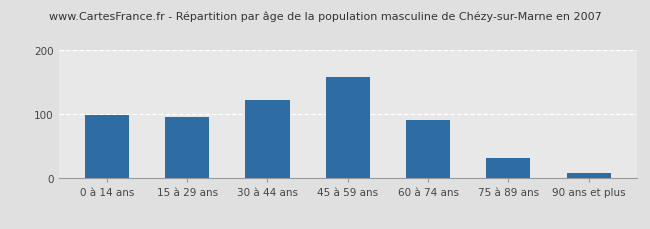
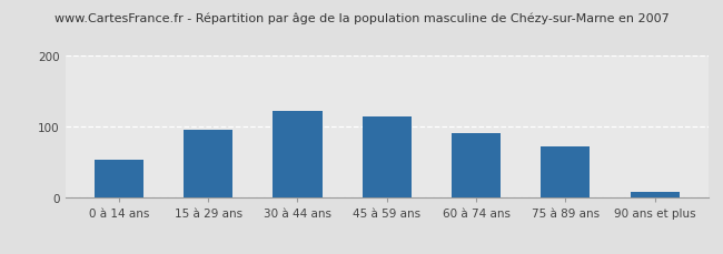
0 à 14 ans: 98 -> 54
45 à 59 ans: 158 -> 114
75 à 89 ans: 32 -> 72
